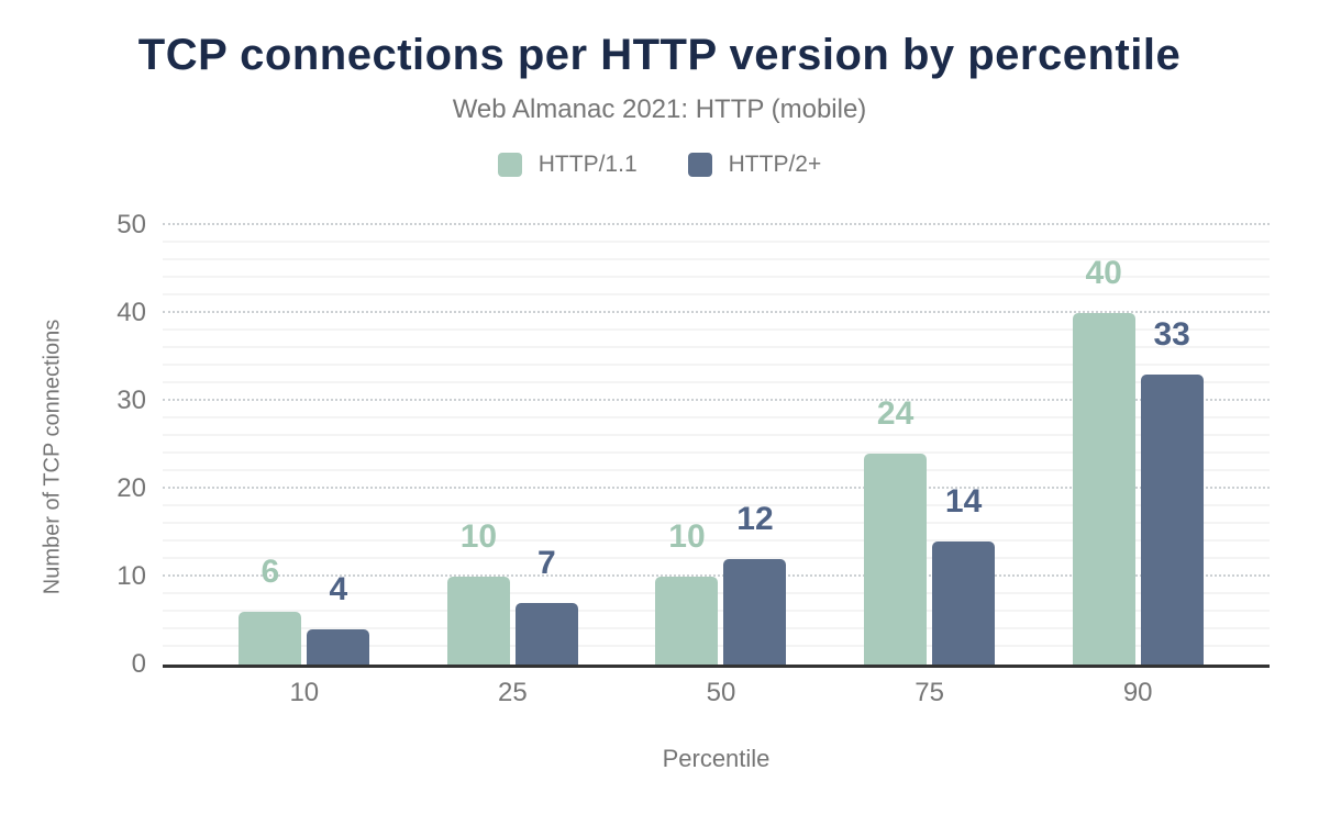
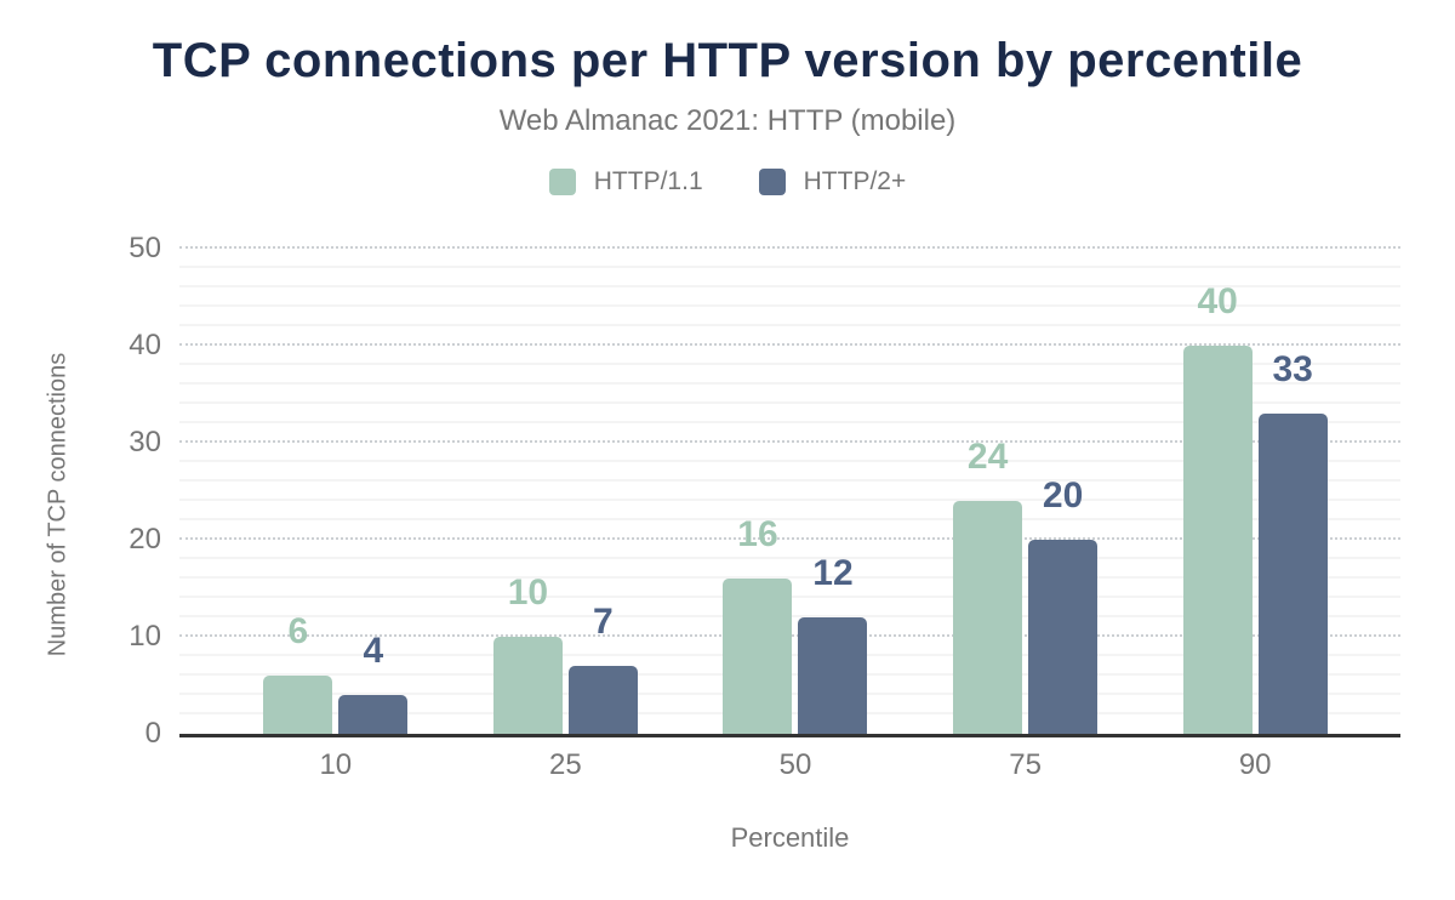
HTTP/1.1/50: 10 -> 16
HTTP/2+/75: 14 -> 20
